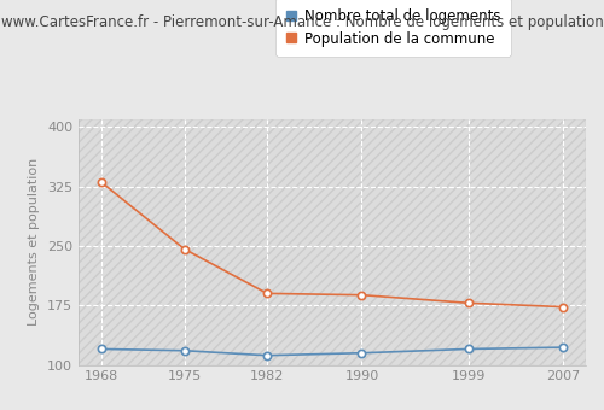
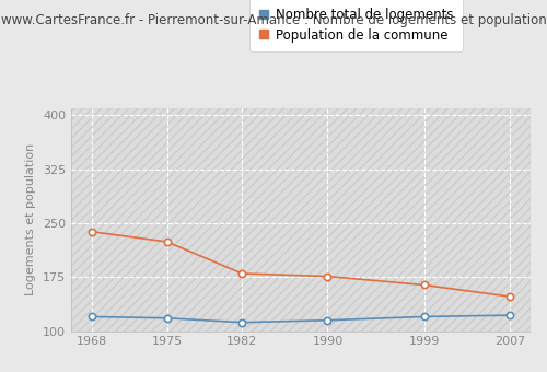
Population de la commune/1968: 330 -> 238
Population de la commune/1975: 246 -> 224
Population de la commune/1982: 190 -> 180
Population de la commune/1990: 188 -> 176
Population de la commune/1999: 178 -> 164
Population de la commune/2007: 173 -> 148
